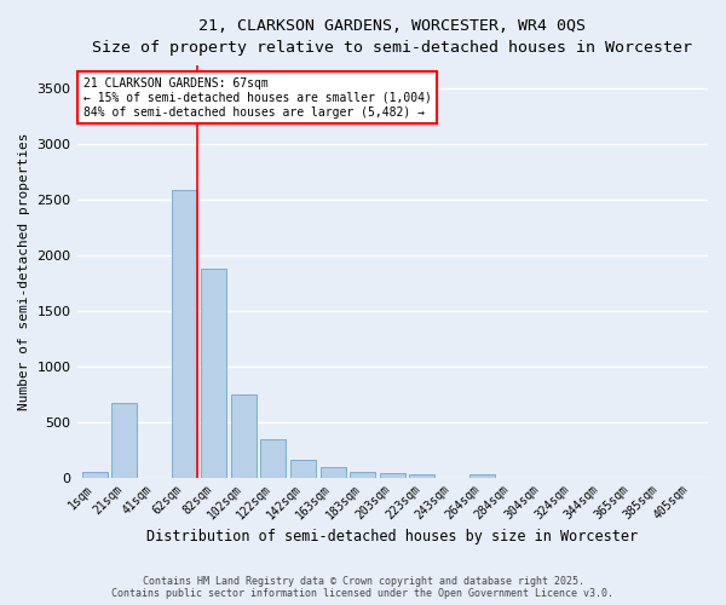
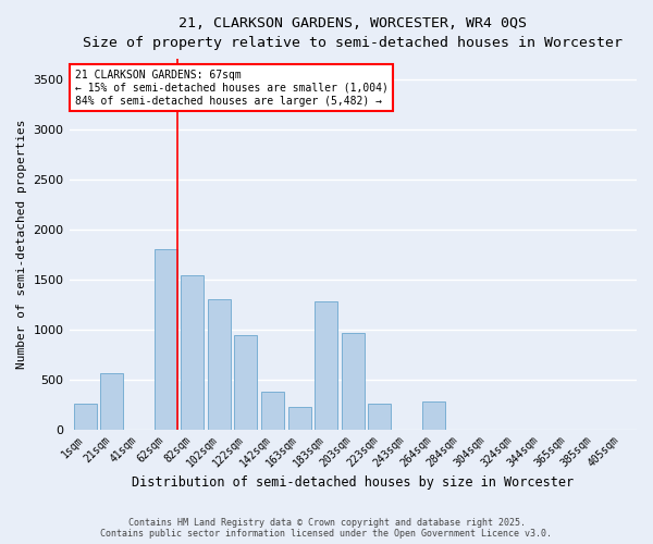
1sqm: 50 -> 260
21sqm: 670 -> 560
62sqm: 2580 -> 1800
82sqm: 1880 -> 1540
102sqm: 740 -> 1300
122sqm: 340 -> 940
142sqm: 160 -> 380
163sqm: 90 -> 220
183sqm: 50 -> 1280
203sqm: 40 -> 960
223sqm: 30 -> 260
264sqm: 30 -> 280
